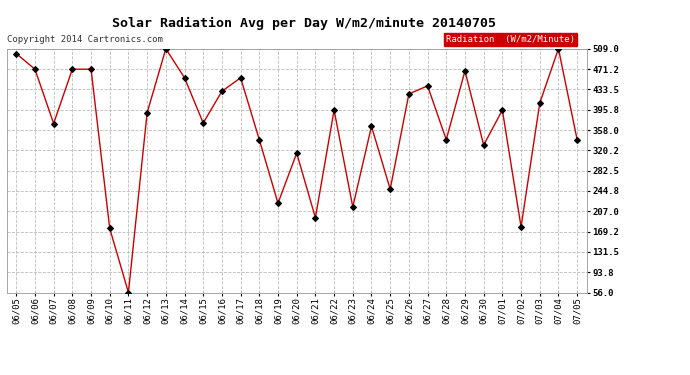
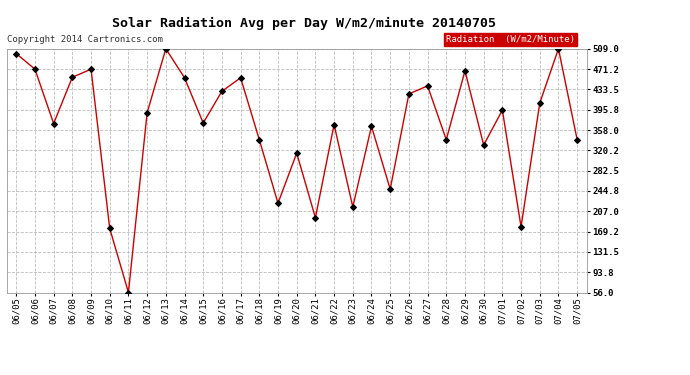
06/08: 471 -> 456
06/22: 395 -> 368
